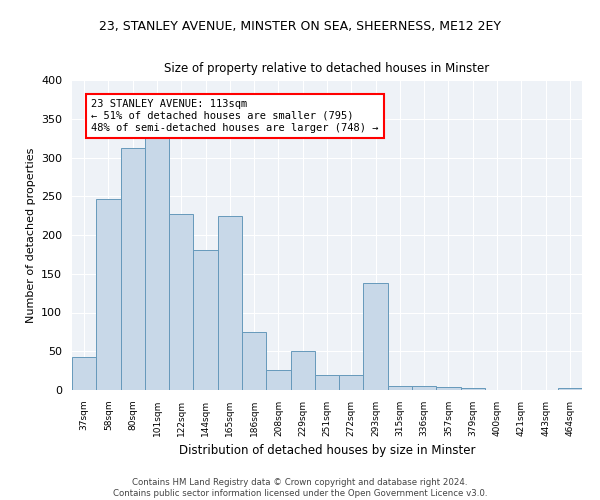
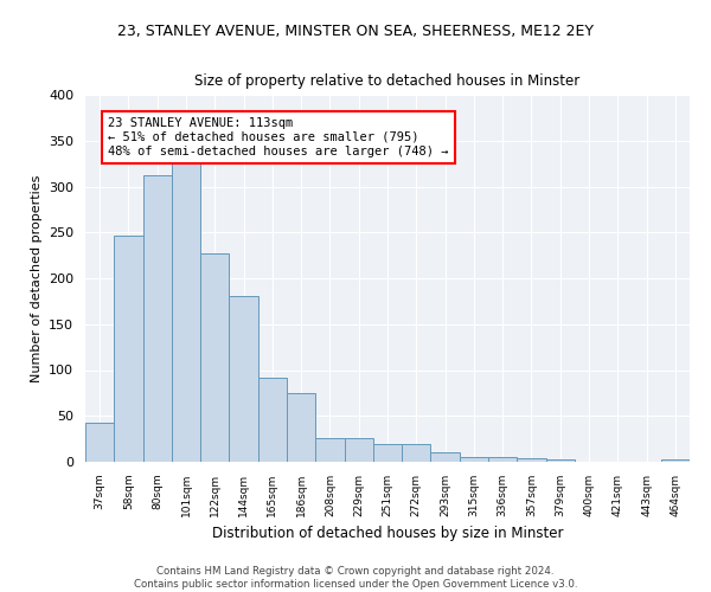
165sqm: 224 -> 91
229sqm: 50 -> 26
293sqm: 138 -> 10
